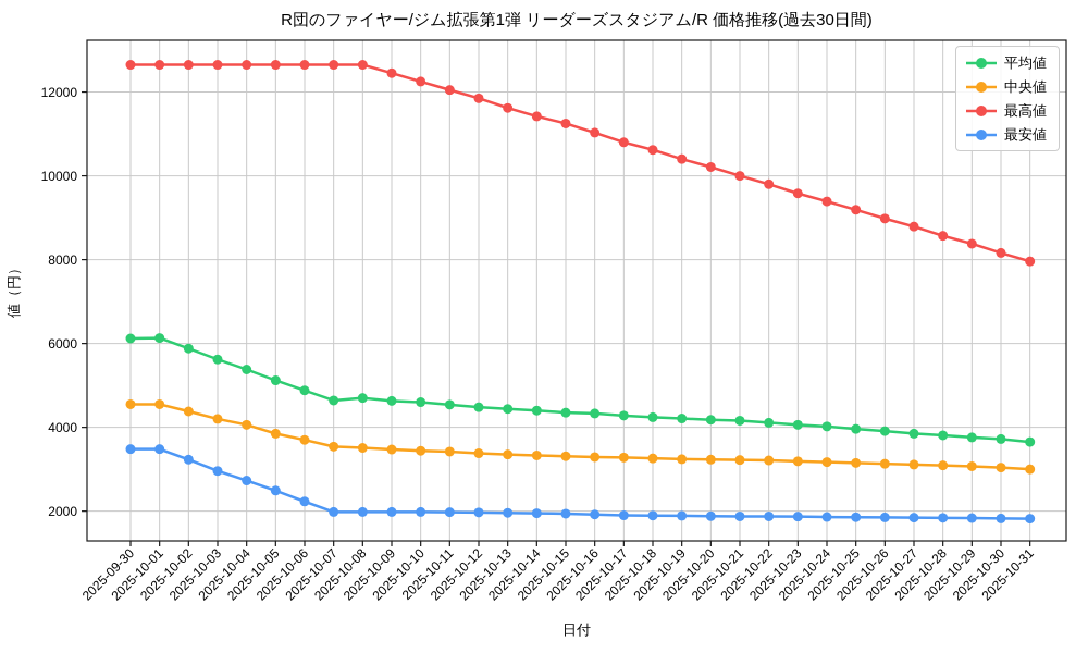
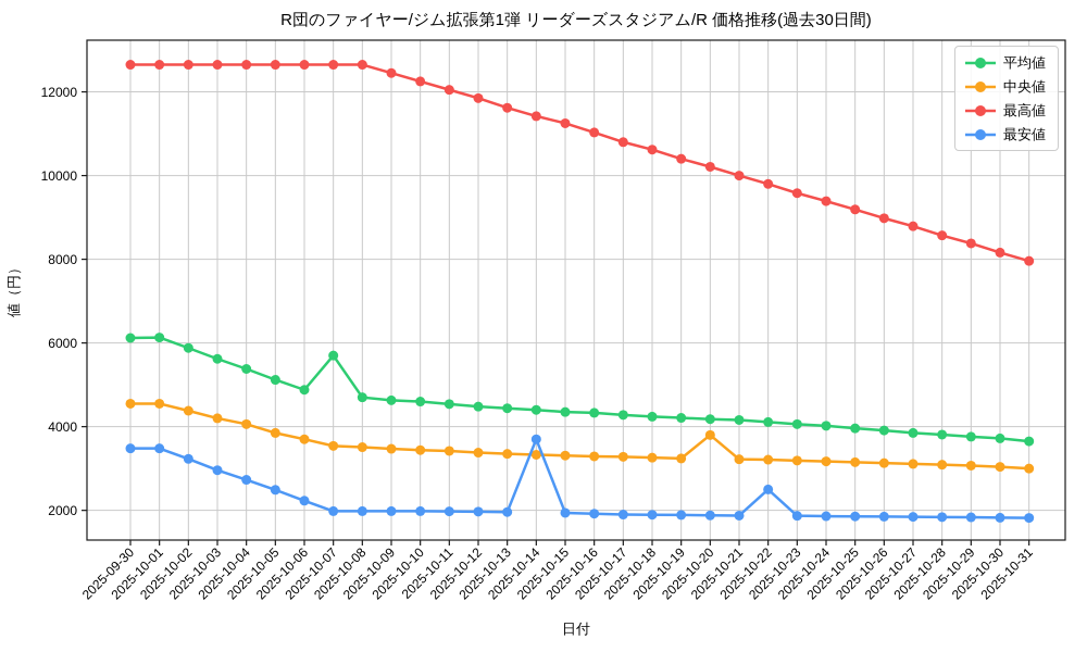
平均値/2025-10-07: 4600 -> 5700
最安値/2025-10-14: 2000 -> 3700
中央値/2025-10-20: 3200 -> 3800
最安値/2025-10-22: 1900 -> 2500
